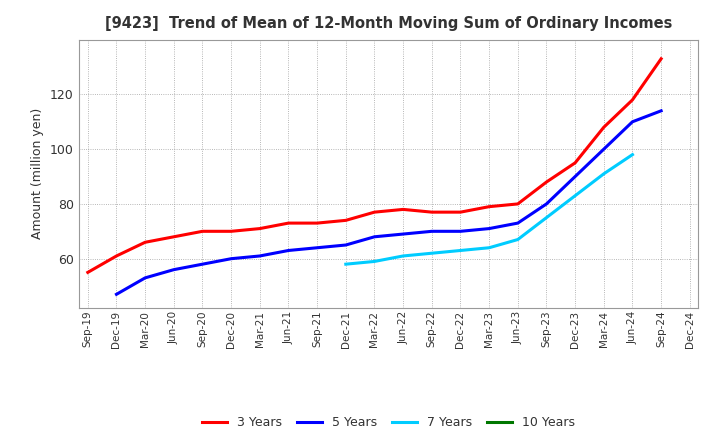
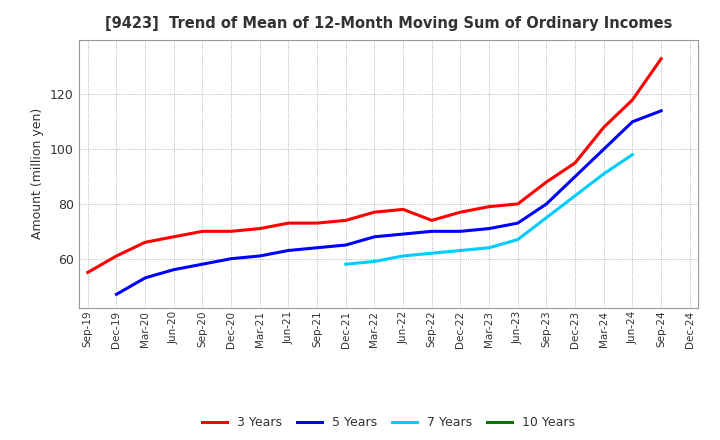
3 Years/Sep-22: 77 -> 74
